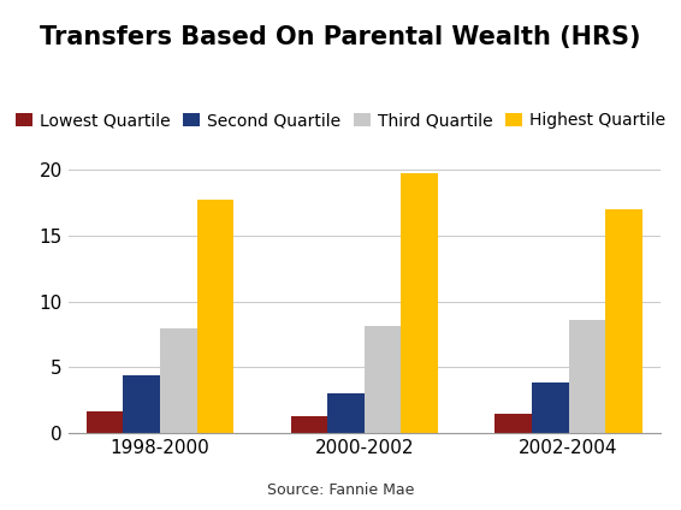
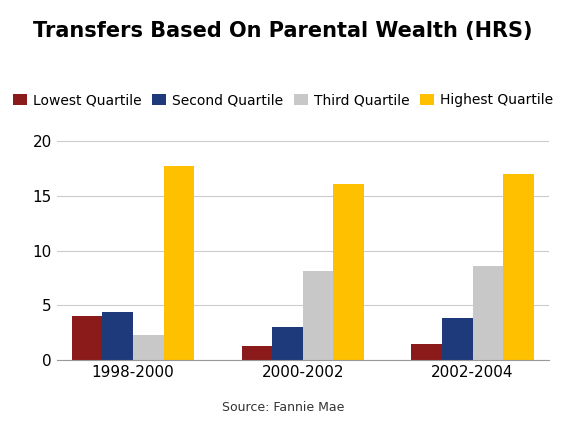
Lowest Quartile/1998-2000: 1.7 -> 4.0
Third Quartile/1998-2000: 8.0 -> 2.3
Highest Quartile/2000-2002: 19.7 -> 16.1
